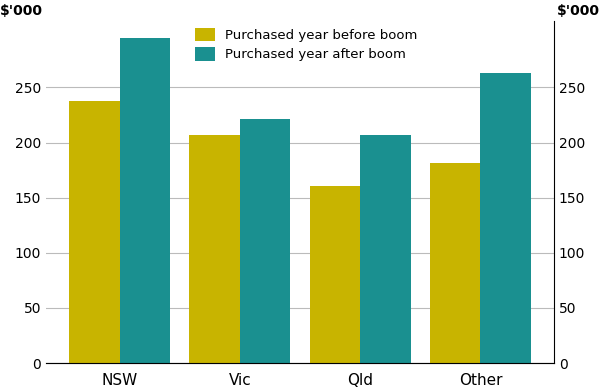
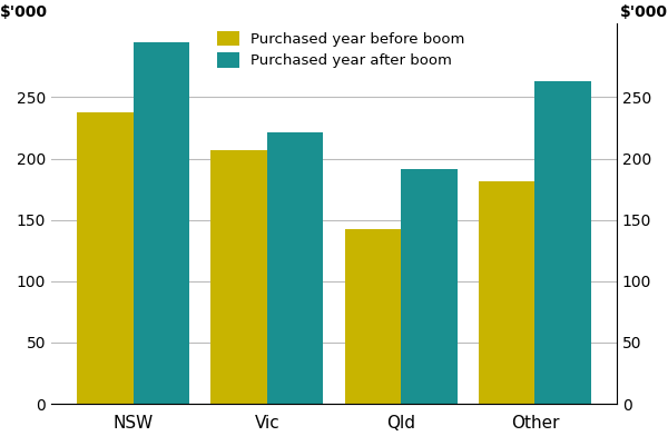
Purchased year before boom/Qld: 161 -> 142
Purchased year after boom/Qld: 207 -> 191
